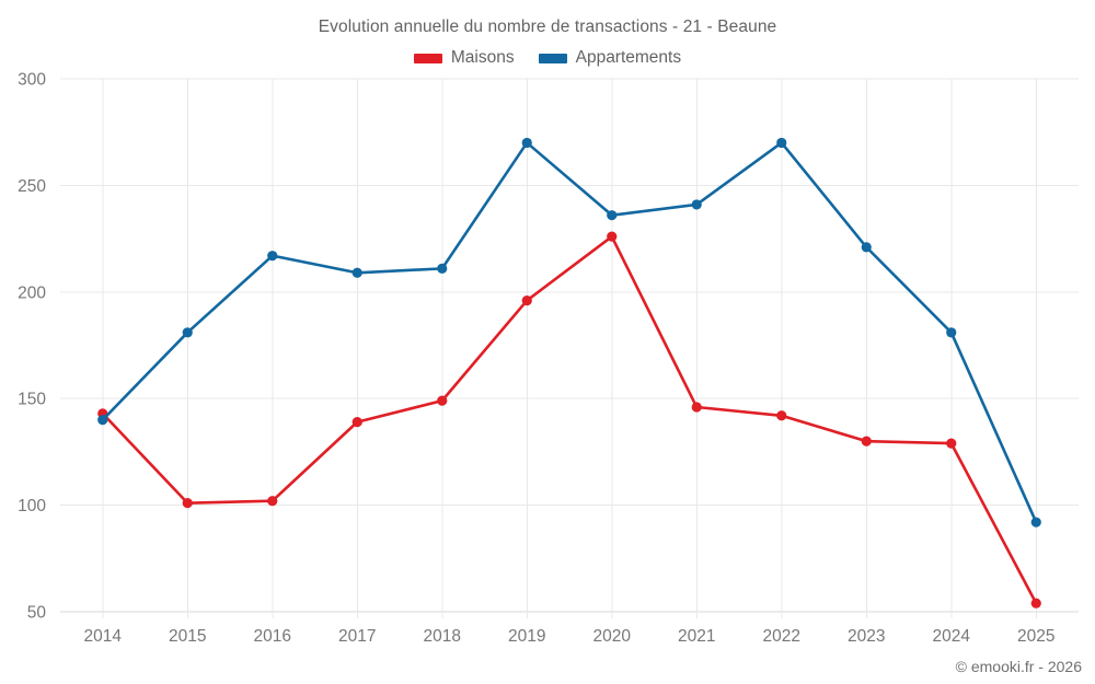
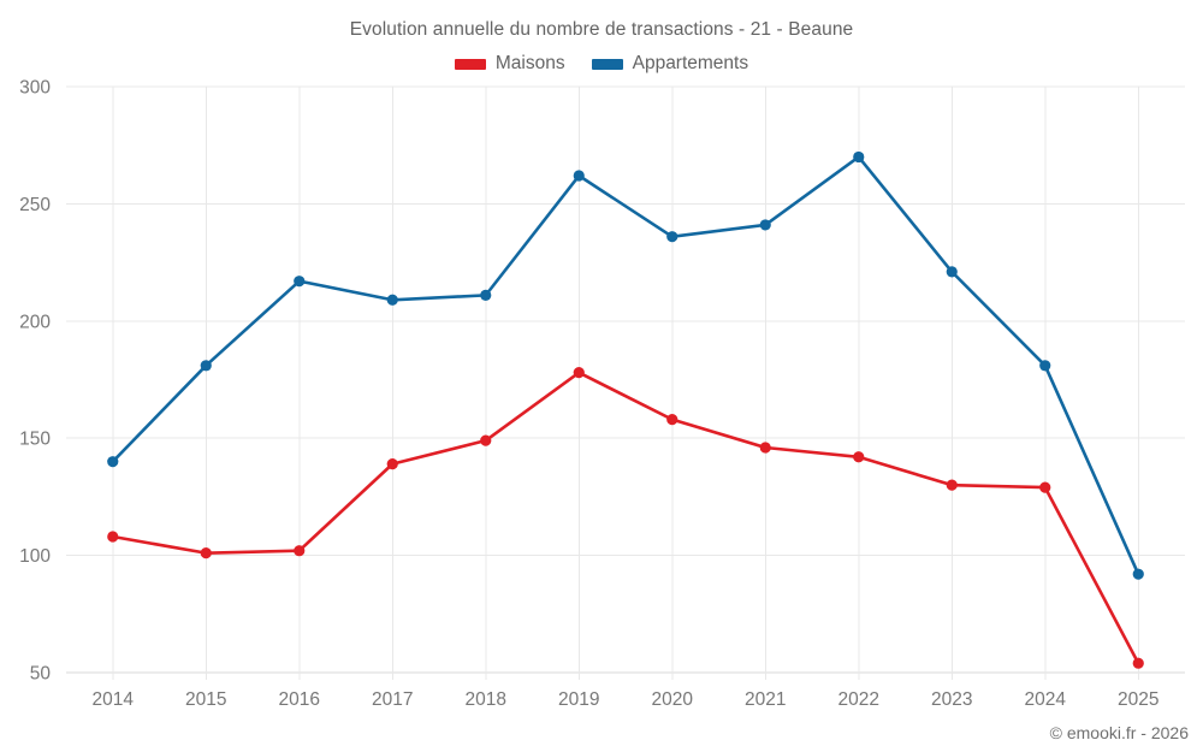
Maisons/2014: 143 -> 108
Maisons/2019: 196 -> 178
Appartements/2019: 270 -> 262
Maisons/2020: 226 -> 158
